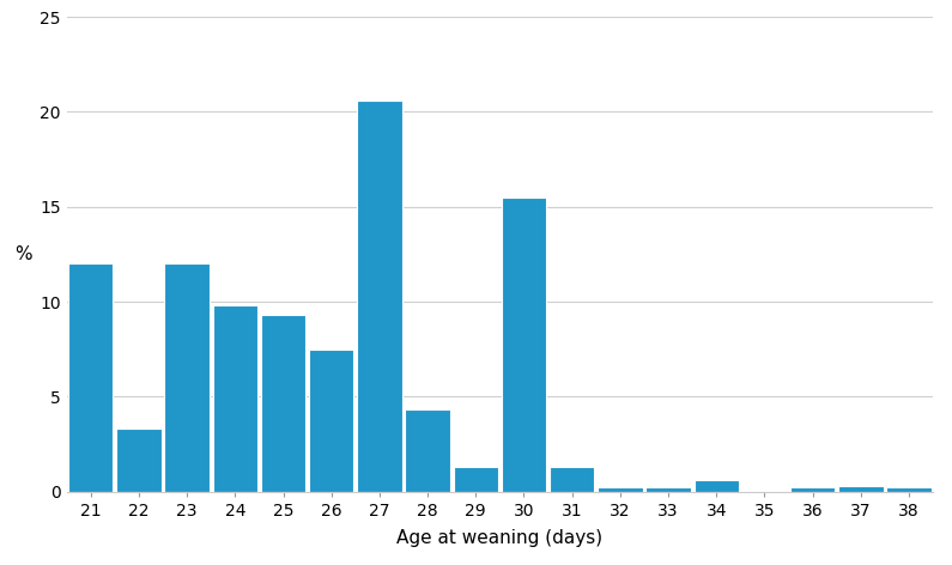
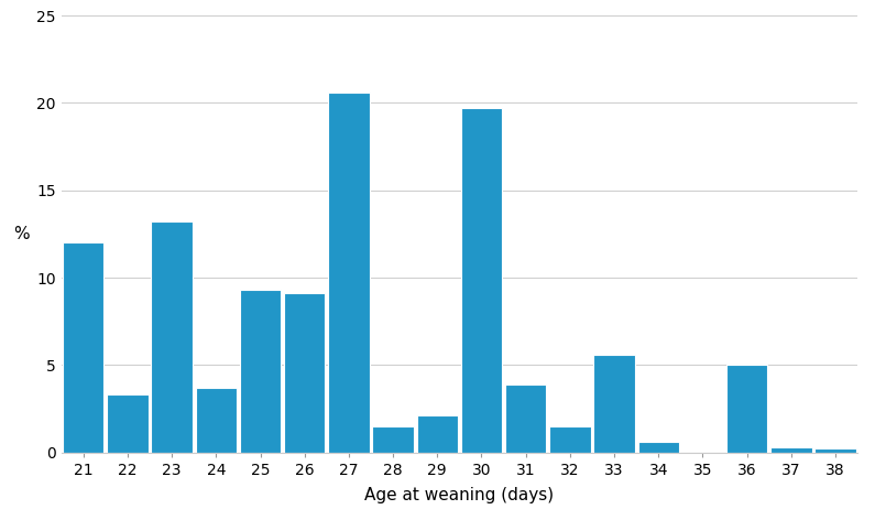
23: 12.0 -> 13.2
24: 9.8 -> 3.7
26: 7.5 -> 9.1
28: 4.3 -> 1.5
29: 1.3 -> 2.1
30: 15.5 -> 19.7
31: 1.3 -> 3.9
32: 0.2 -> 1.5
33: 0.2 -> 5.6
36: 0.2 -> 5.0
